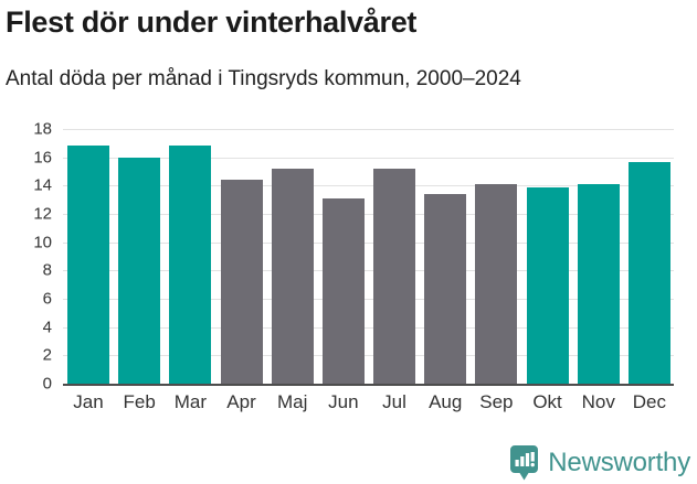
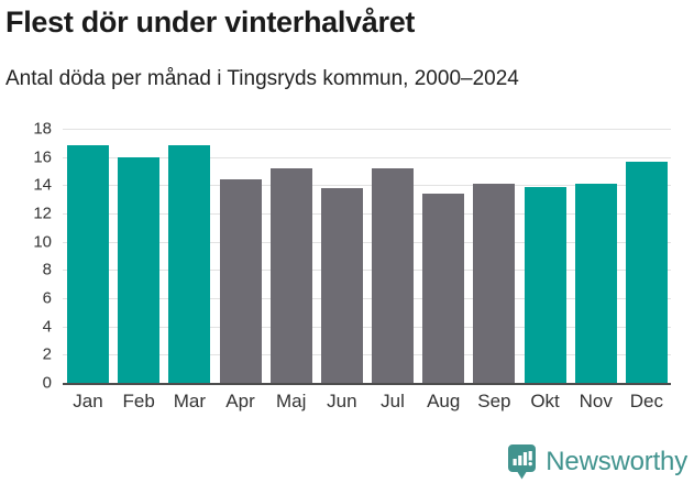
Jun: 13.1 -> 13.8
